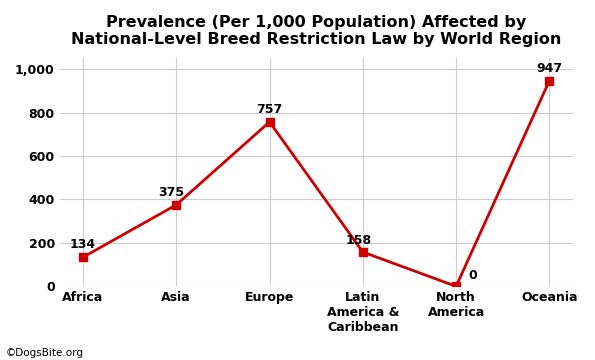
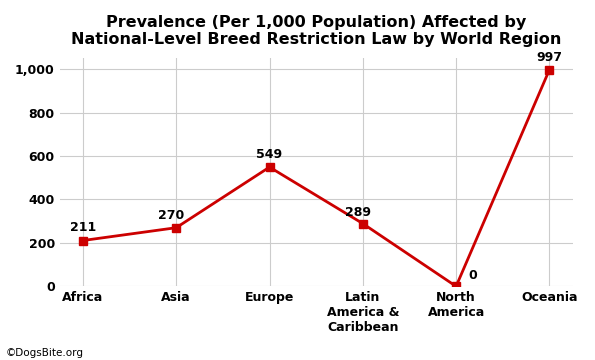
Africa: 134 -> 211
Asia: 375 -> 270
Europe: 757 -> 549
Latin America & Caribbean: 158 -> 289
Oceania: 947 -> 997
